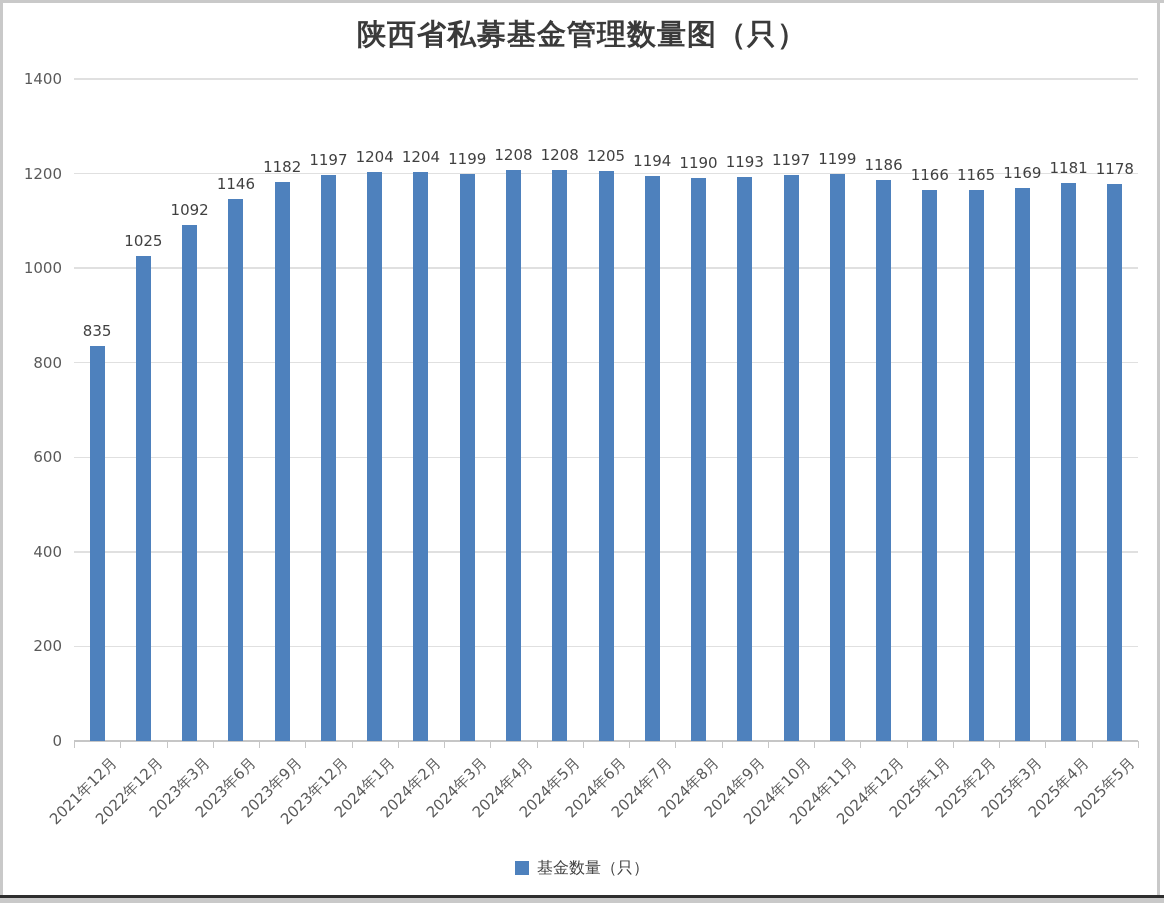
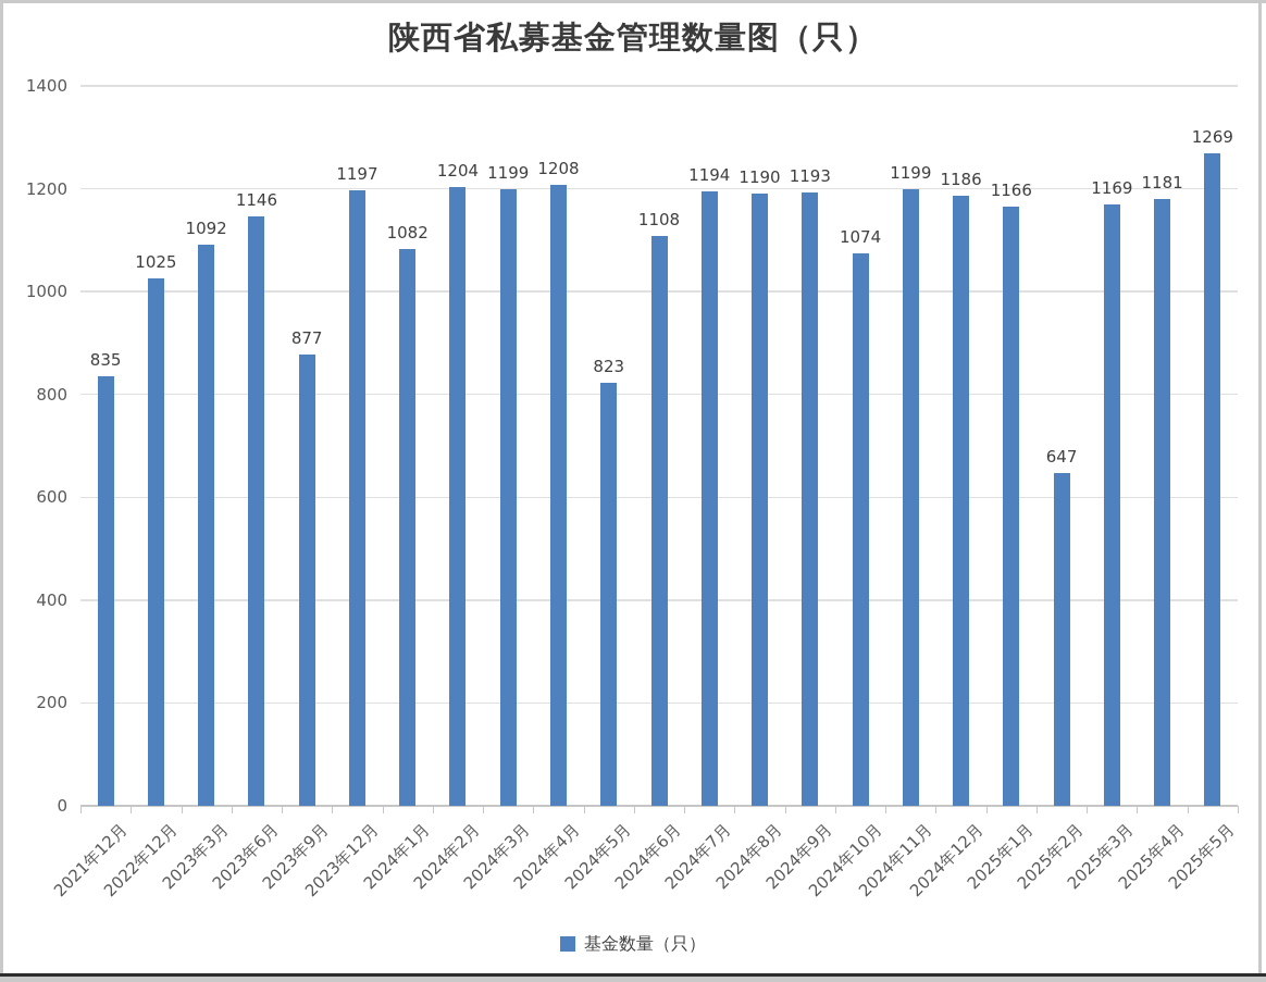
2023年9月: 1182 -> 877
2024年1月: 1204 -> 1082
2024年5月: 1208 -> 823
2024年6月: 1205 -> 1108
2024年10月: 1197 -> 1074
2025年2月: 1165 -> 647
2025年5月: 1178 -> 1269
